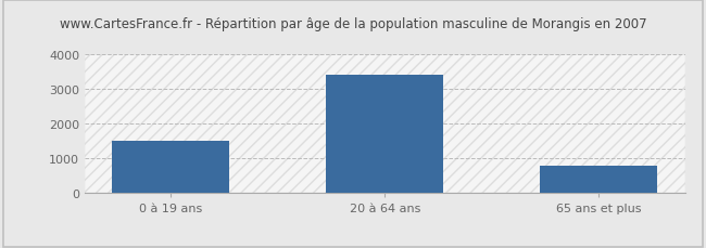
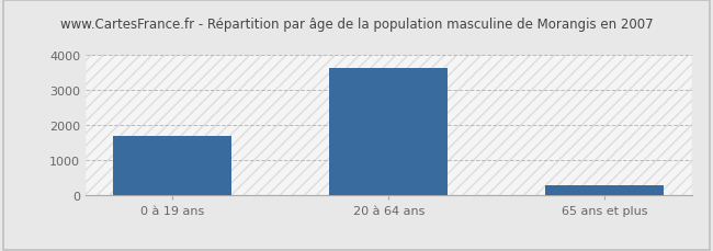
0 à 19 ans: 1510 -> 1700
20 à 64 ans: 3390 -> 3600
65 ans et plus: 790 -> 300
